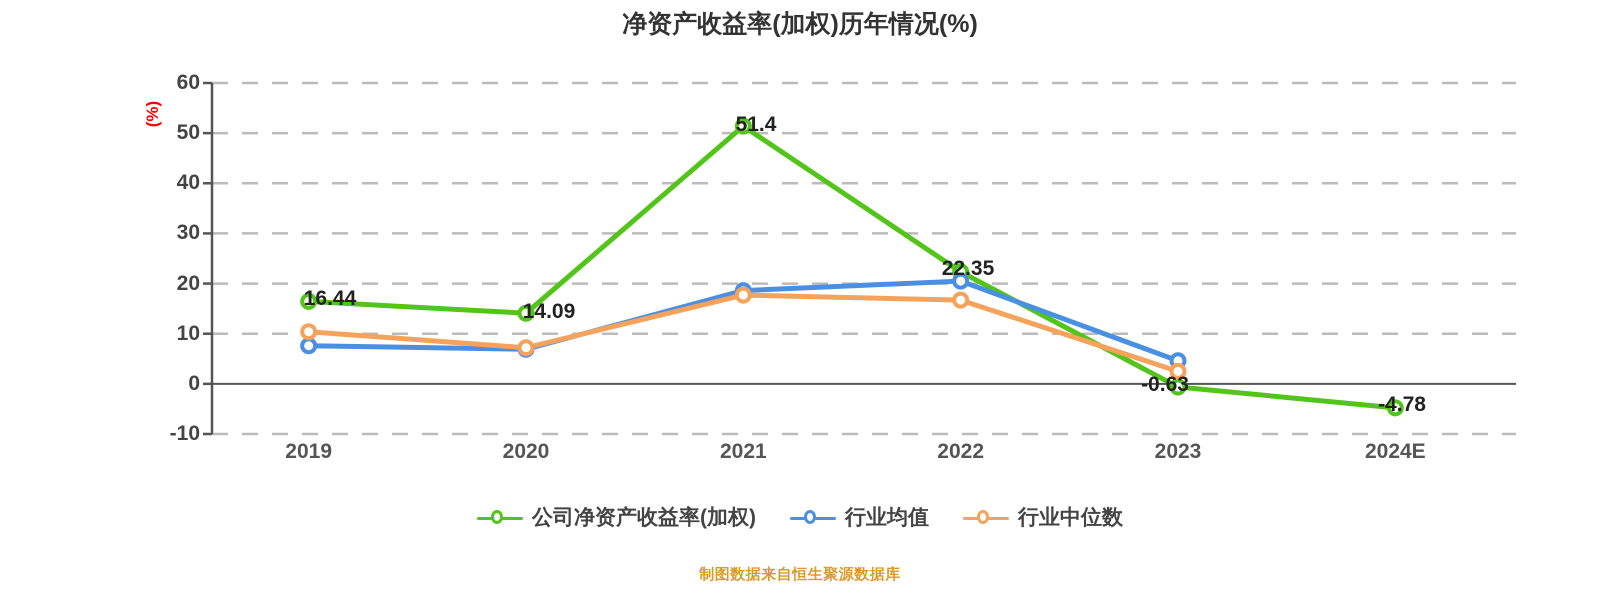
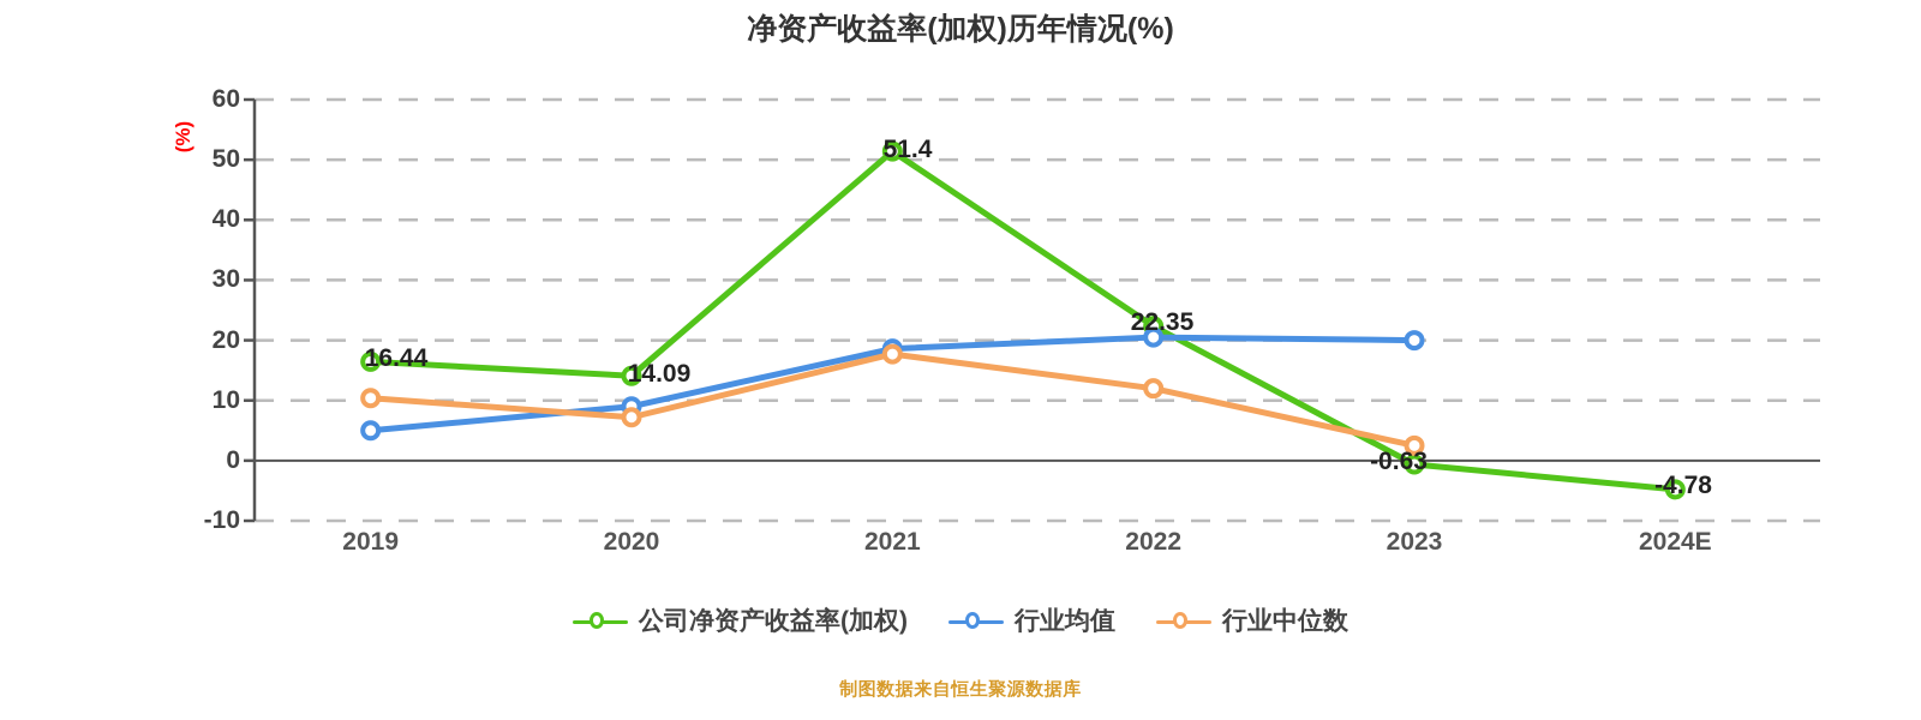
行业均值/2019: 8 -> 5
行业均值/2020: 7 -> 9
行业中位数/2022: 17 -> 12
行业均值/2023: 5 -> 20
